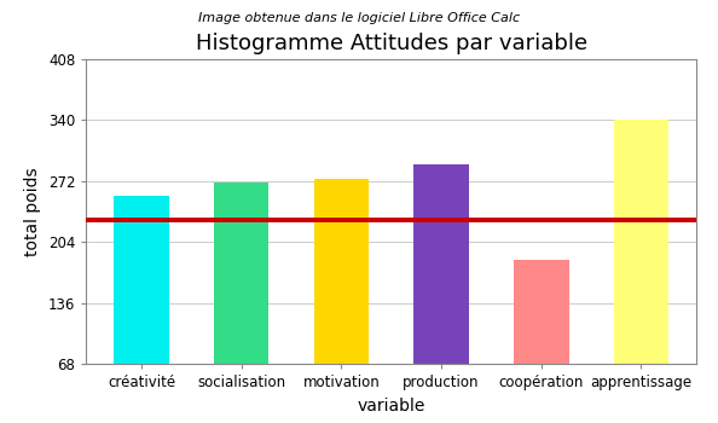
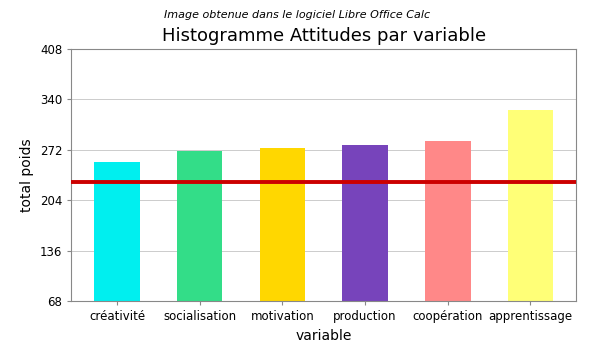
production: 290 -> 278
coopération: 184 -> 284
apprentissage: 340 -> 326
